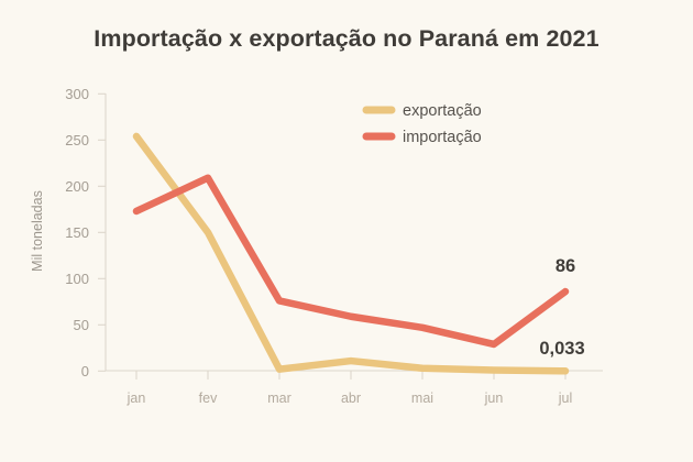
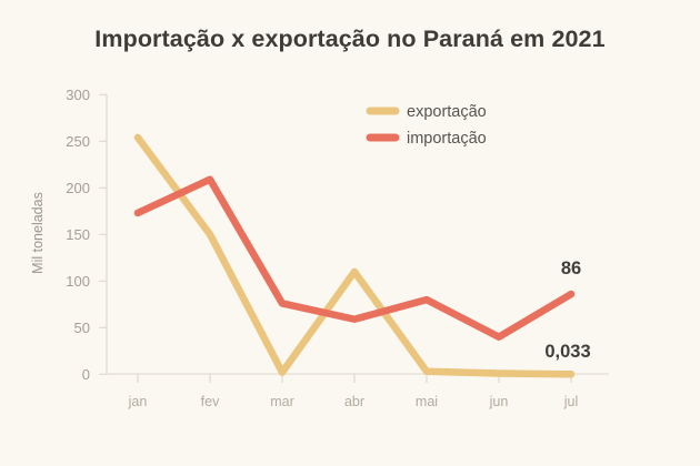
exportação/abr: 10 -> 110
importação/mai: 50 -> 80
importação/jun: 30 -> 40
